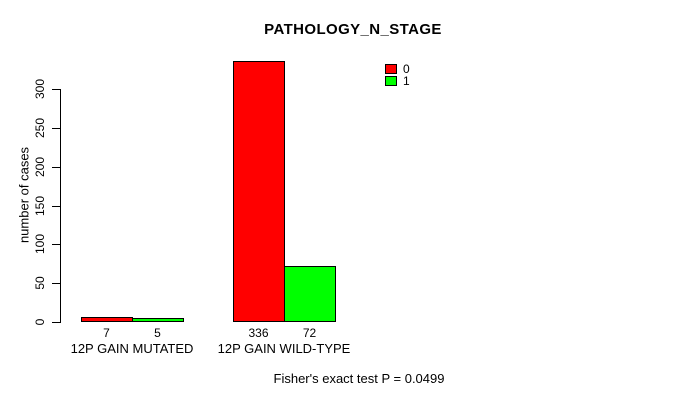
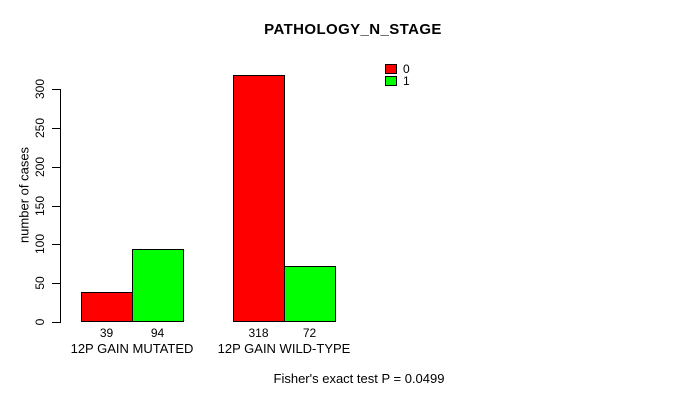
0/12P GAIN MUTATED: 7 -> 39
1/12P GAIN MUTATED: 5 -> 94
0/12P GAIN WILD-TYPE: 336 -> 318
